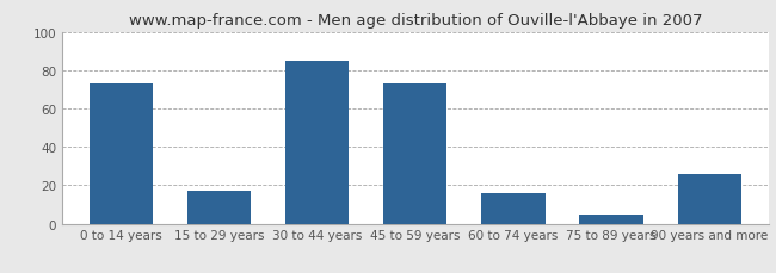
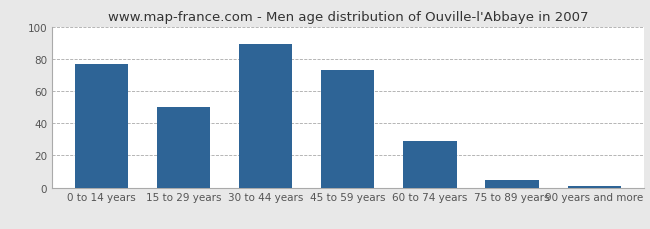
0 to 14 years: 73 -> 77
15 to 29 years: 17 -> 50
30 to 44 years: 85 -> 89
60 to 74 years: 16 -> 29
90 years and more: 26 -> 1
